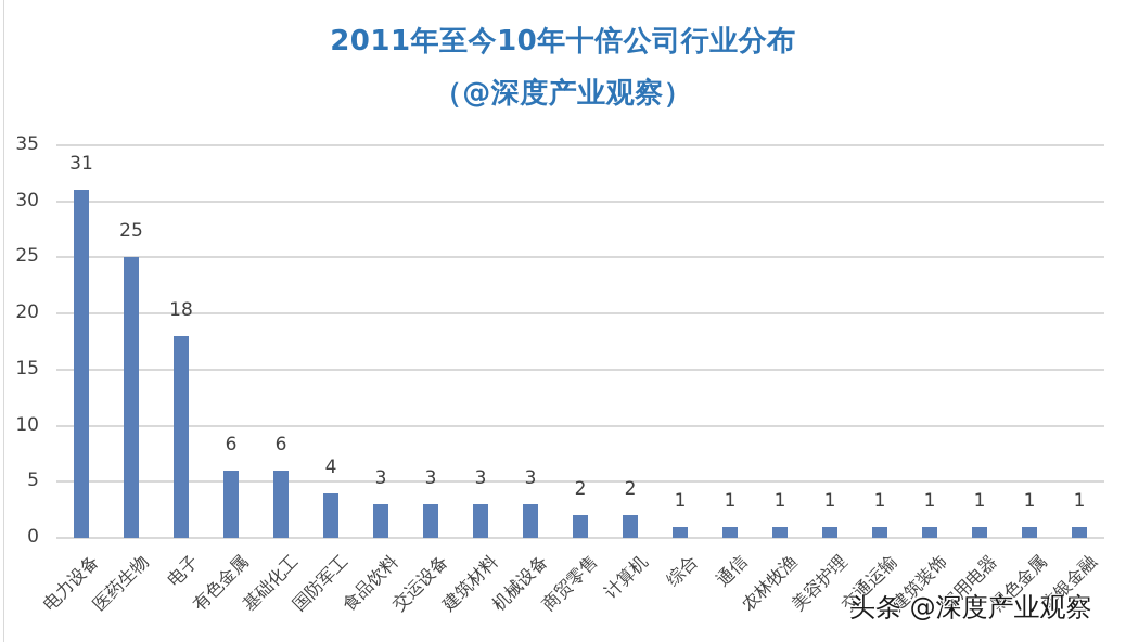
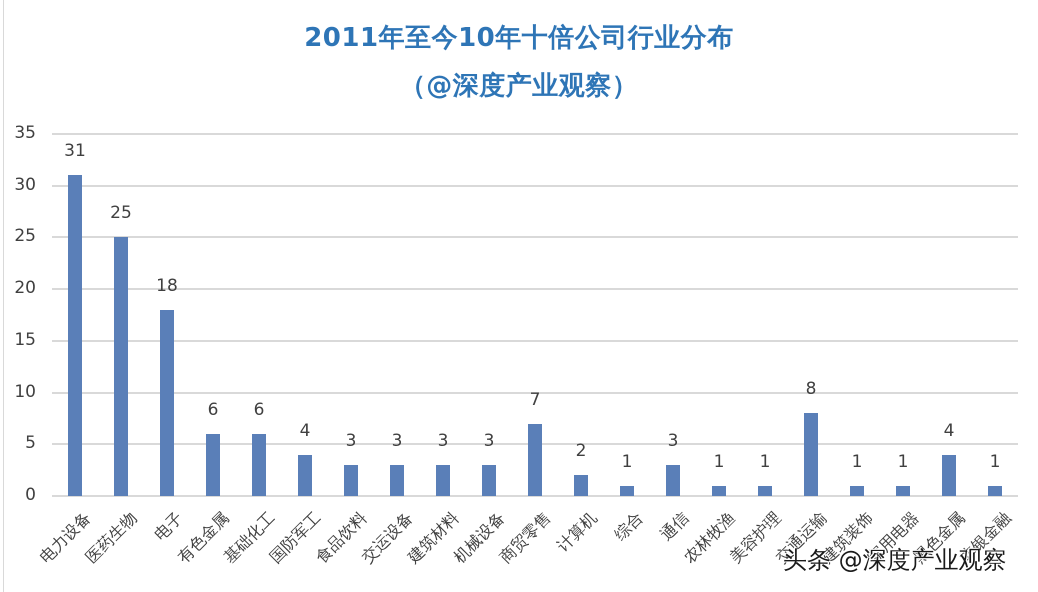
商贸零售: 2 -> 7
通信: 1 -> 3
交通运输: 1 -> 8
黑色金属: 1 -> 4
